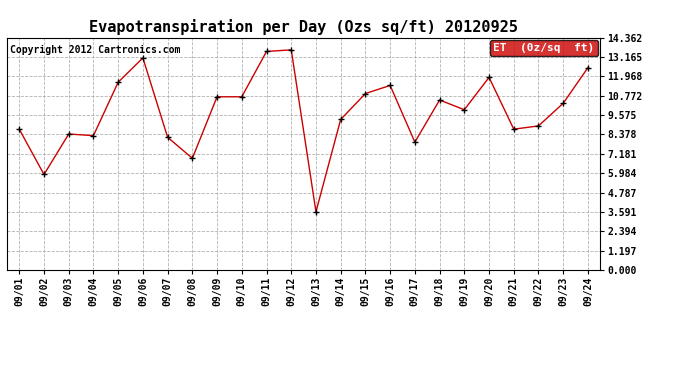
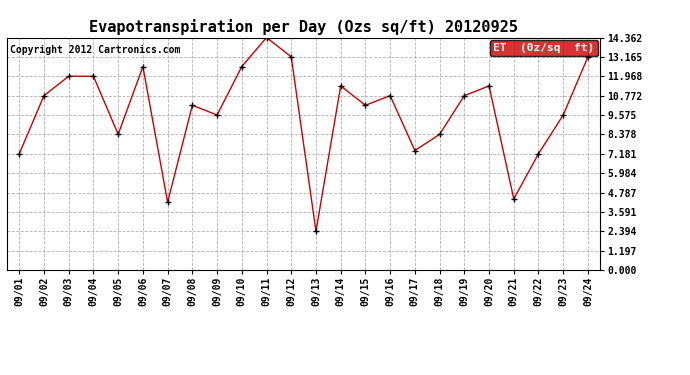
09/01: 8.7 -> 7.2
09/02: 5.9 -> 10.8
09/03: 8.4 -> 12.0
09/04: 8.3 -> 12.0
09/05: 11.6 -> 8.4
09/06: 13.1 -> 12.6
09/07: 8.2 -> 4.2
09/08: 6.9 -> 10.2
09/09: 10.7 -> 9.6
09/10: 10.7 -> 12.6
09/11: 13.5 -> 14.4
09/12: 13.6 -> 13.2
09/13: 3.6 -> 2.4
09/14: 9.3 -> 11.4
09/15: 10.9 -> 10.2
09/16: 11.4 -> 10.8
09/17: 7.9 -> 7.4
09/18: 10.5 -> 8.4
09/19: 9.9 -> 10.8
09/20: 11.9 -> 11.4
09/21: 8.7 -> 4.4
09/22: 8.9 -> 7.2
09/23: 10.3 -> 9.6
09/24: 12.5 -> 13.2
